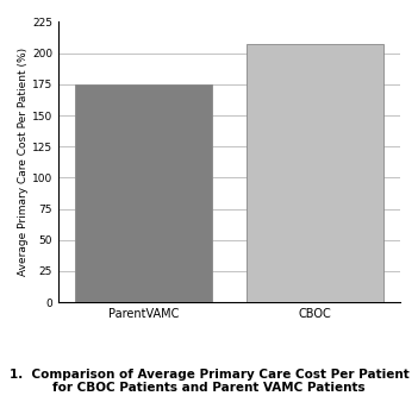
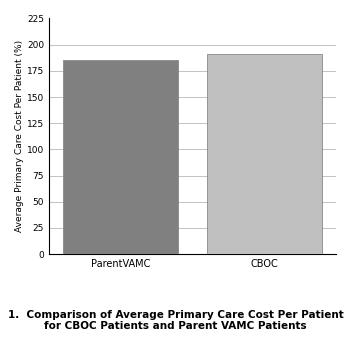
ParentVAMC: 175 -> 185
CBOC: 207 -> 191
